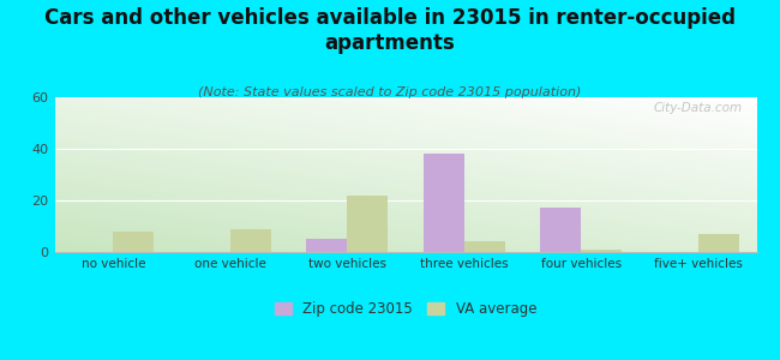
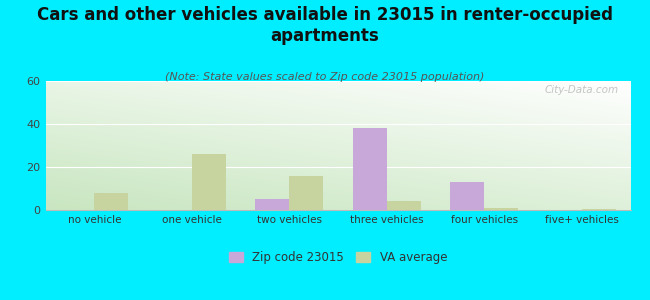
VA average/one vehicle: 9.0 -> 26.0
VA average/two vehicles: 22.0 -> 16.0
Zip code 23015/four vehicles: 17 -> 13
VA average/five+ vehicles: 7.0 -> 0.5
